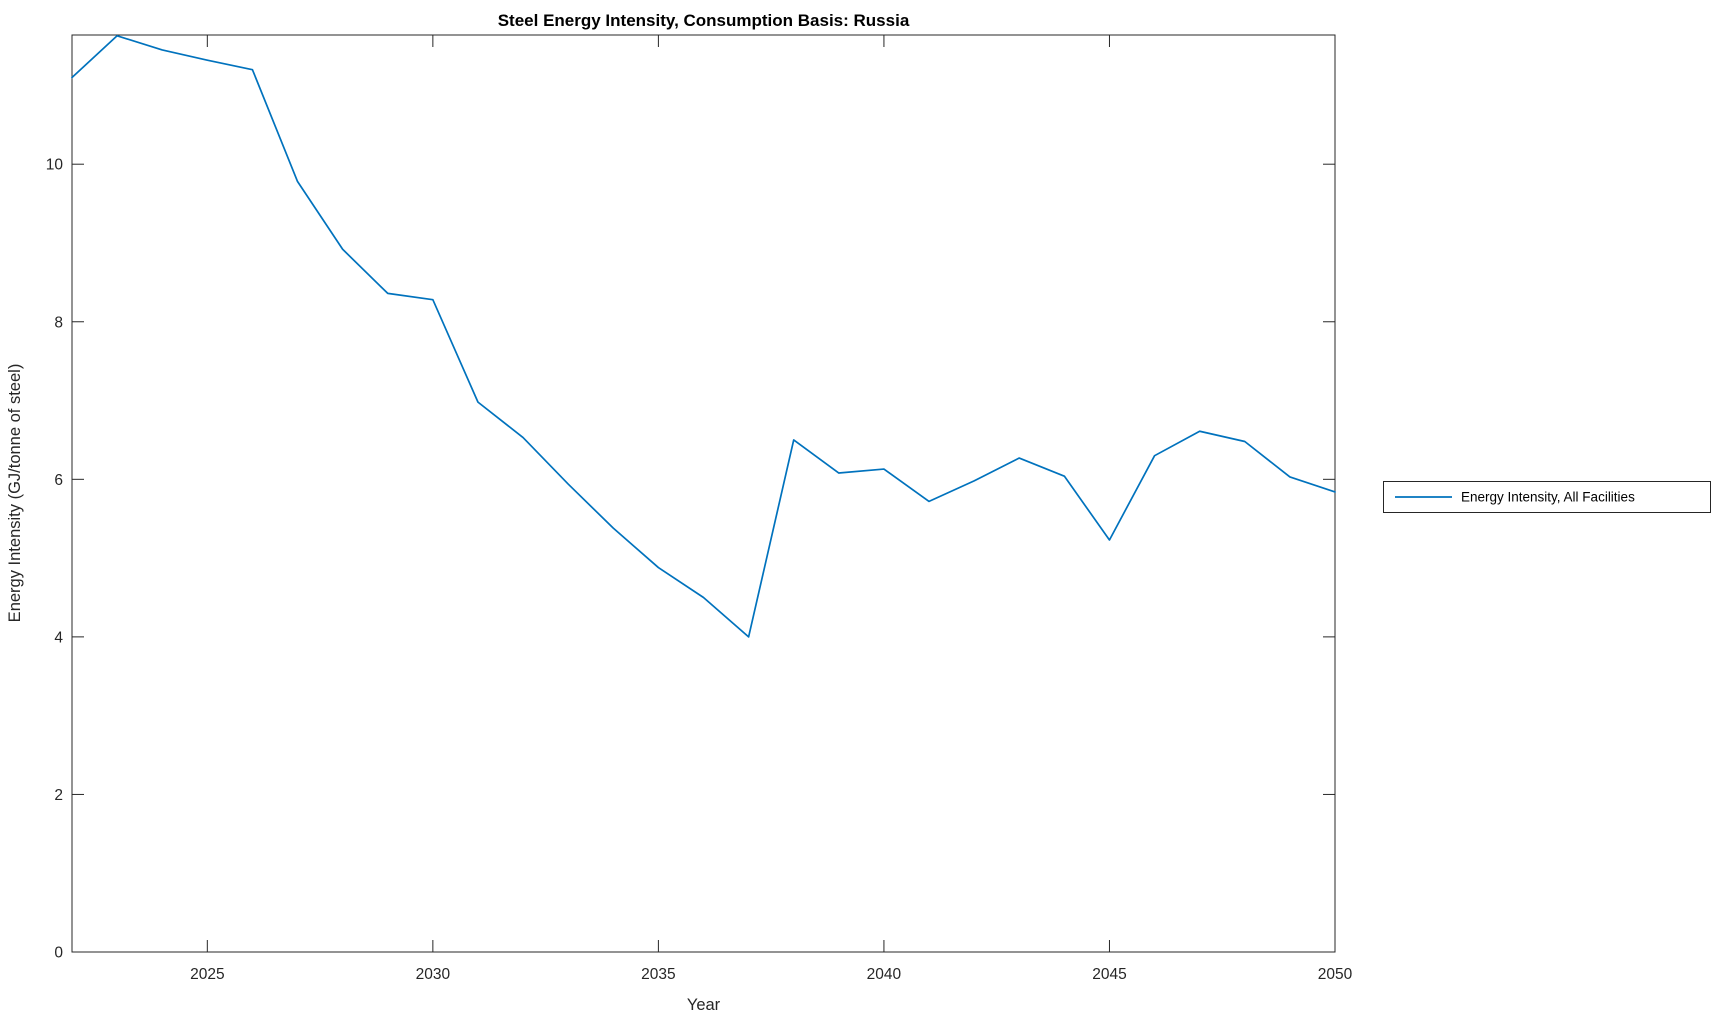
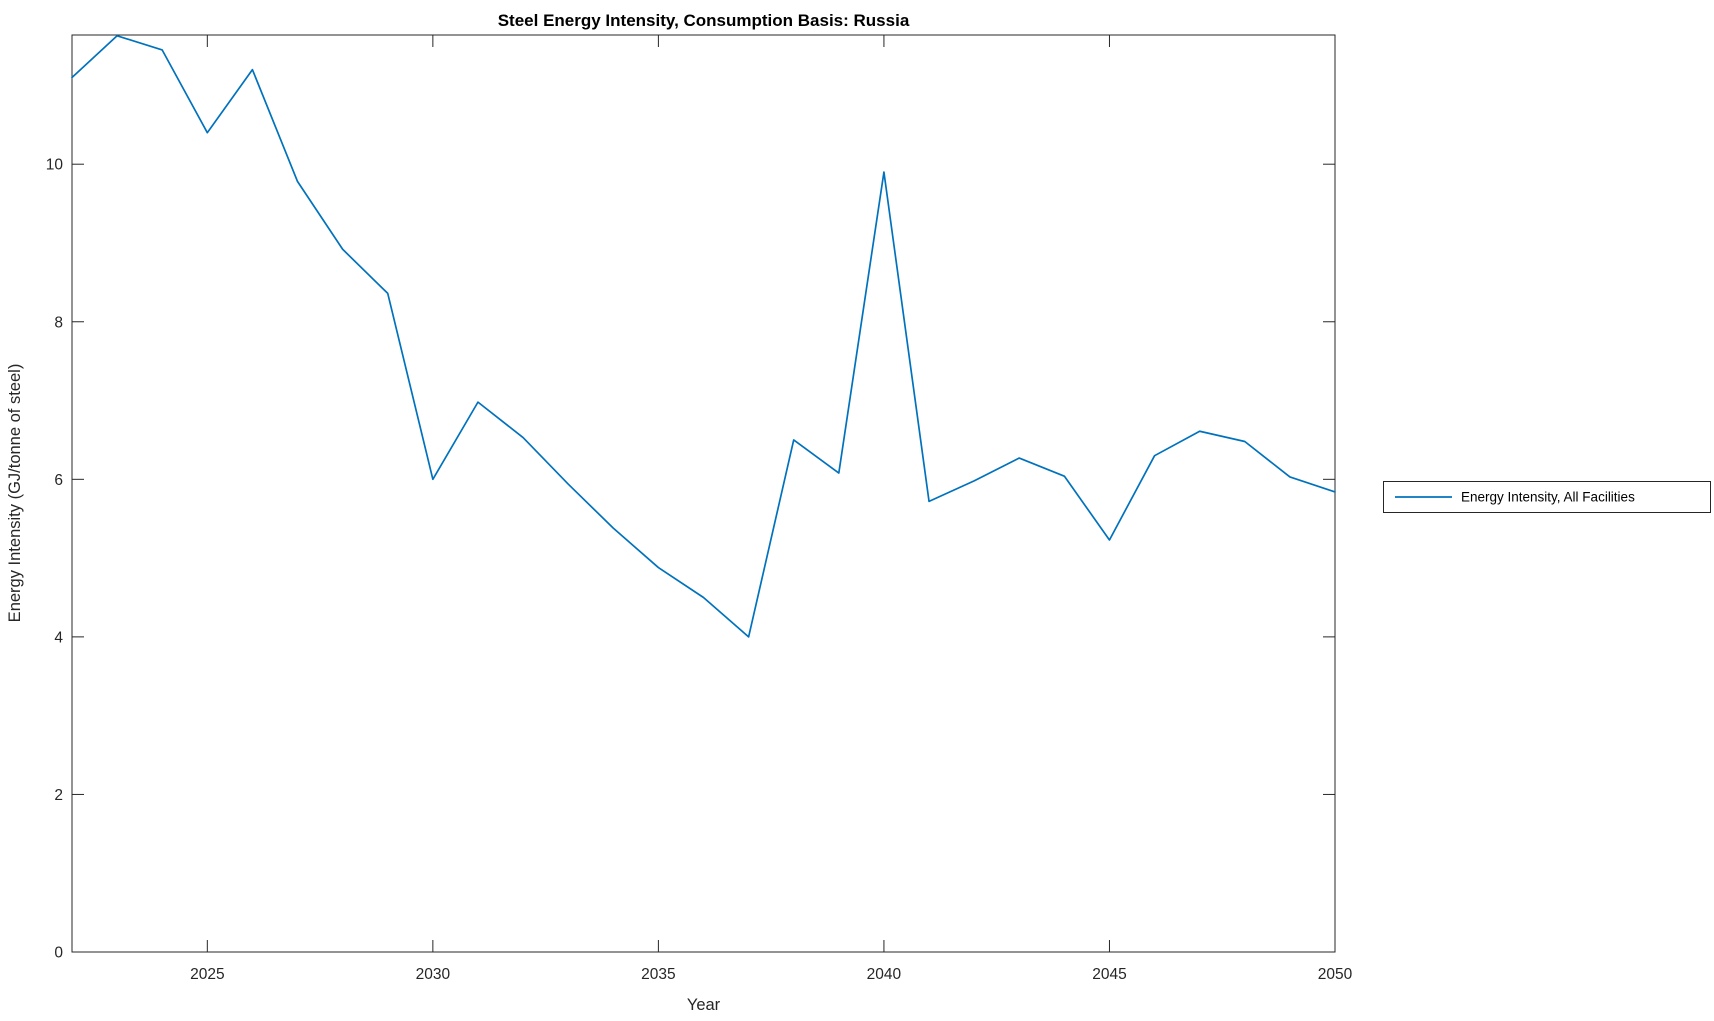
2025: 11.3 -> 10.4
2030: 8.3 -> 6.0
2040: 6.1 -> 9.9
